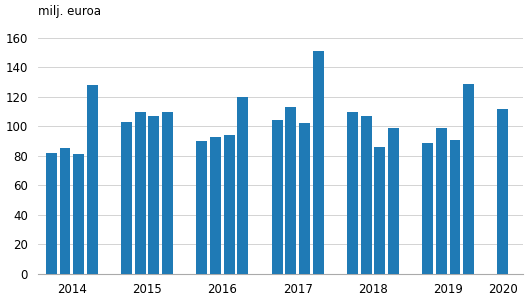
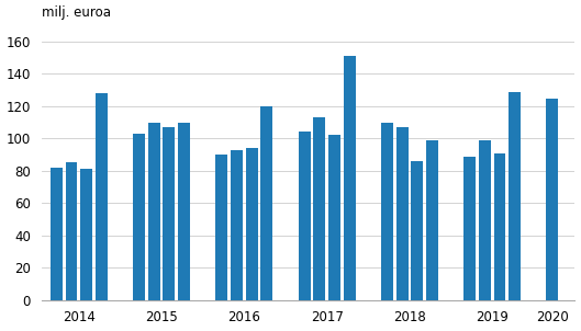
2020: 112 -> 125
